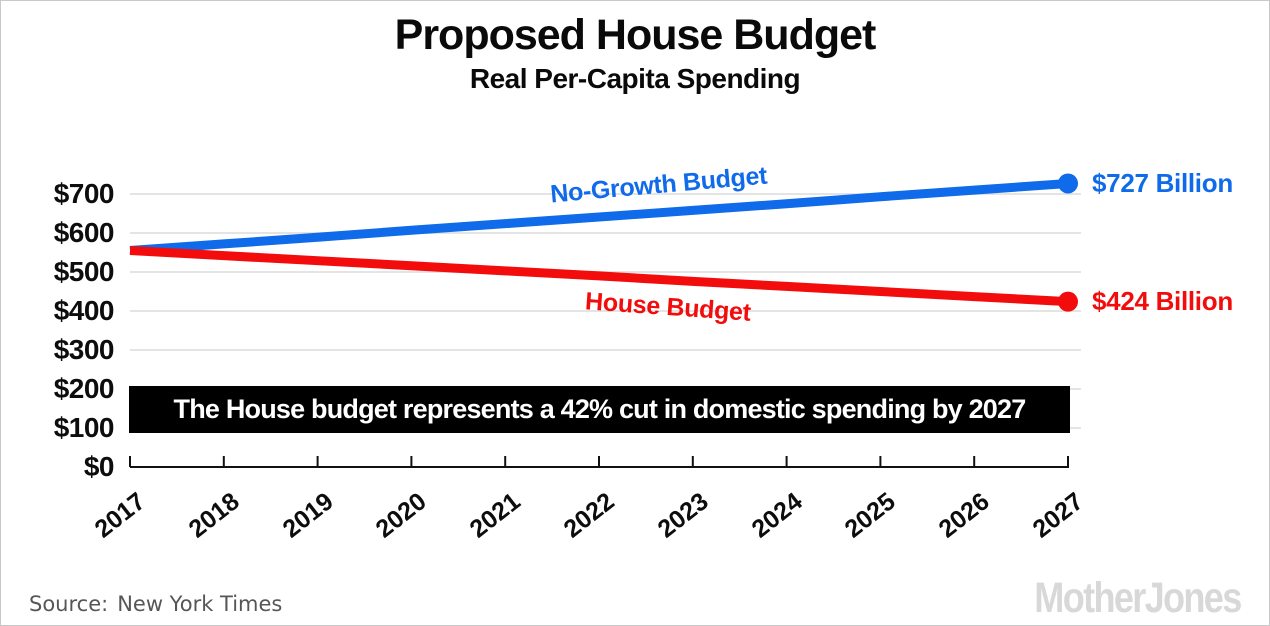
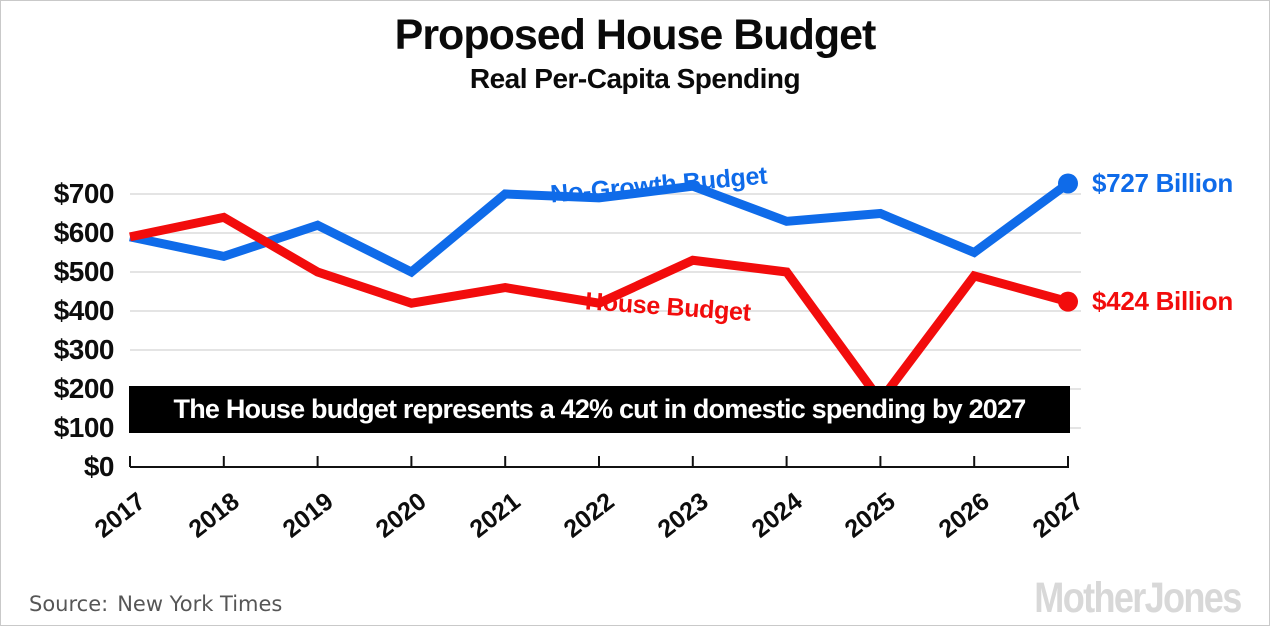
No-Growth Budget/2017: $560 -> $590
House Budget/2017: $560 -> $590
No-Growth Budget/2018: $570 -> $540
House Budget/2018: $540 -> $640
No-Growth Budget/2019: $590 -> $620
House Budget/2019: $530 -> $500
No-Growth Budget/2020: $610 -> $500
House Budget/2020: $520 -> $420
No-Growth Budget/2021: $620 -> $700
House Budget/2021: $500 -> $460
No-Growth Budget/2022: $640 -> $690
House Budget/2022: $490 -> $420
No-Growth Budget/2023: $660 -> $720
House Budget/2023: $480 -> $530
No-Growth Budget/2024: $680 -> $630
House Budget/2024: $460 -> $500
No-Growth Budget/2025: $690 -> $650
House Budget/2025: $450 -> $170
No-Growth Budget/2026: $710 -> $550
House Budget/2026: $440 -> $490
